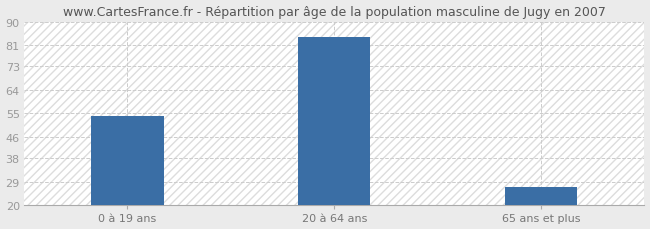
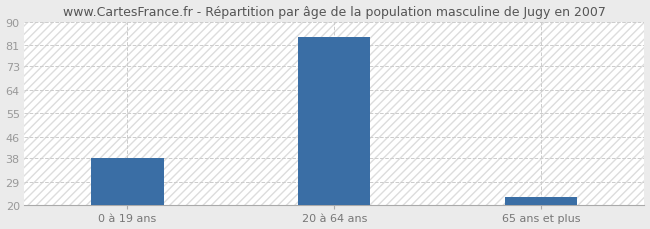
0 à 19 ans: 54 -> 38
65 ans et plus: 27 -> 23
